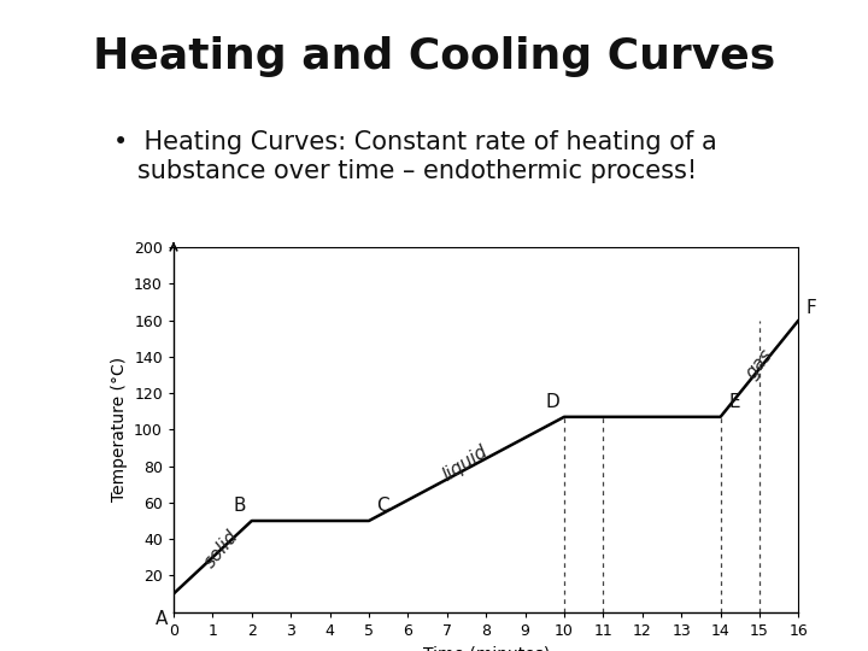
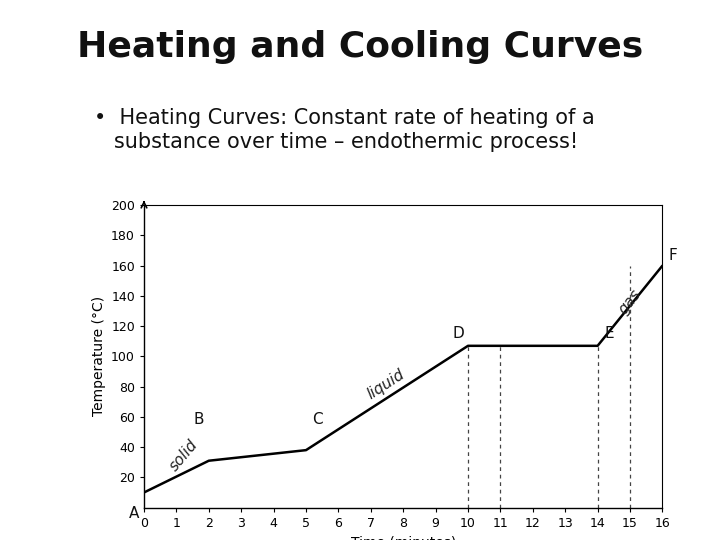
2: 50 -> 31
5: 50 -> 38
